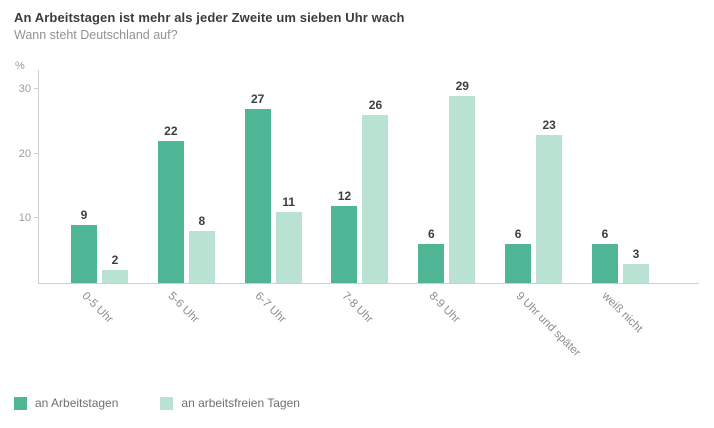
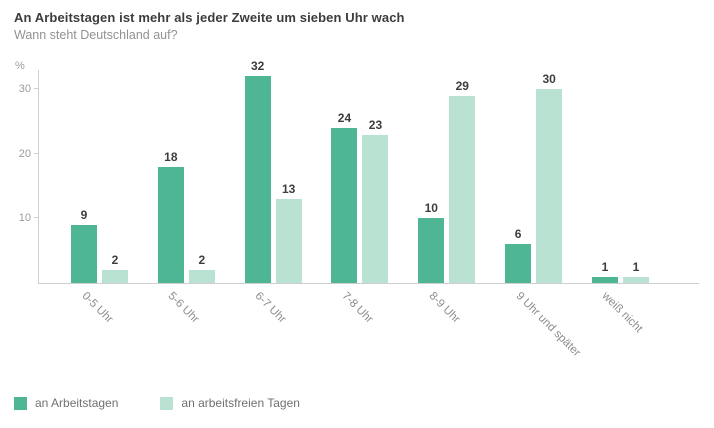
an Arbeitstagen/5-6 Uhr: 22 -> 18
an arbeitsfreien Tagen/5-6 Uhr: 8 -> 2
an Arbeitstagen/6-7 Uhr: 27 -> 32
an arbeitsfreien Tagen/6-7 Uhr: 11 -> 13
an Arbeitstagen/7-8 Uhr: 12 -> 24
an arbeitsfreien Tagen/7-8 Uhr: 26 -> 23
an Arbeitstagen/8-9 Uhr: 6 -> 10
an arbeitsfreien Tagen/9 Uhr und später: 23 -> 30
an Arbeitstagen/weiß nicht: 6 -> 1
an arbeitsfreien Tagen/weiß nicht: 3 -> 1
